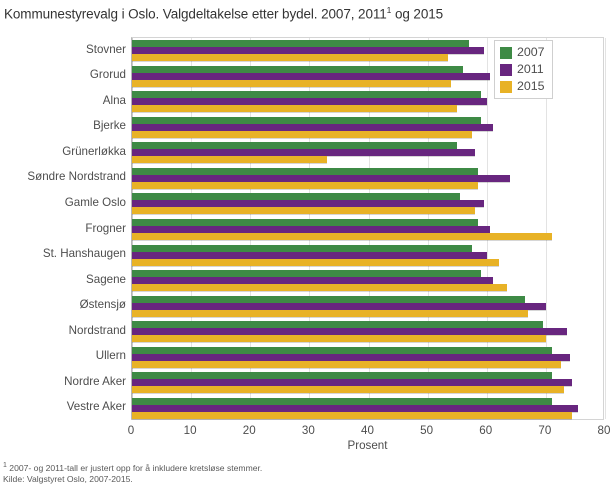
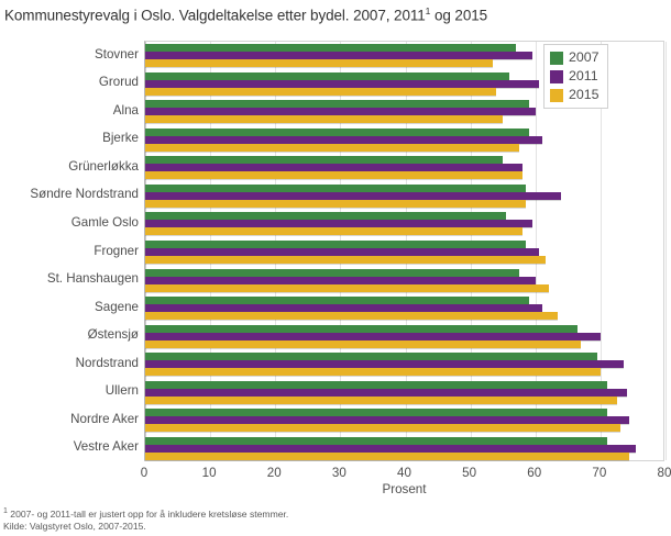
2015/Grünerløkka: 33 -> 58
2015/Frogner: 71 -> 62
